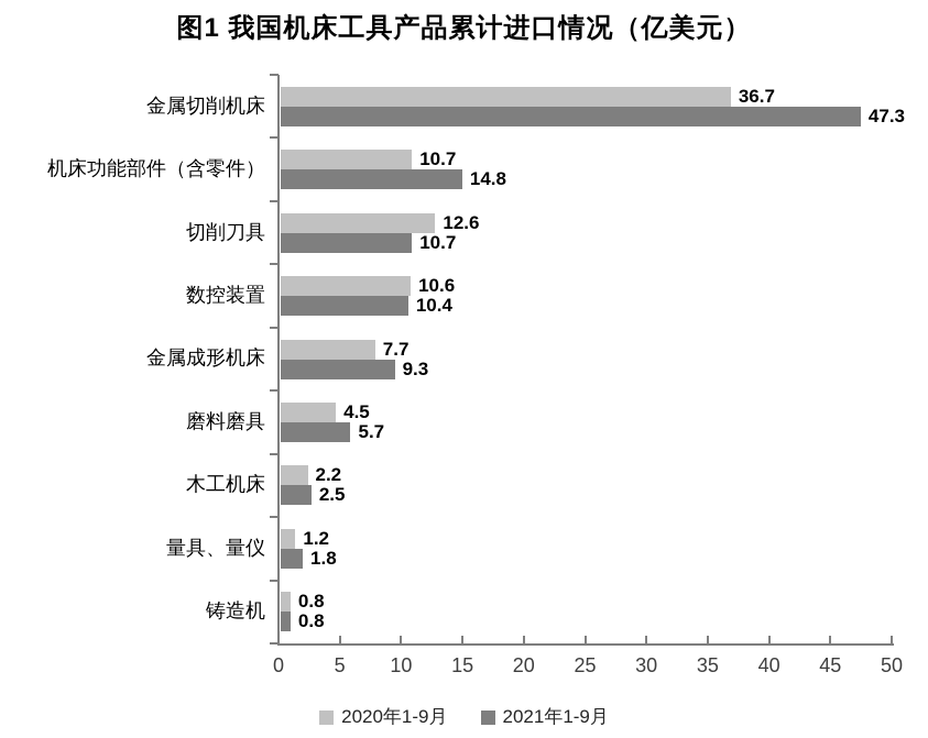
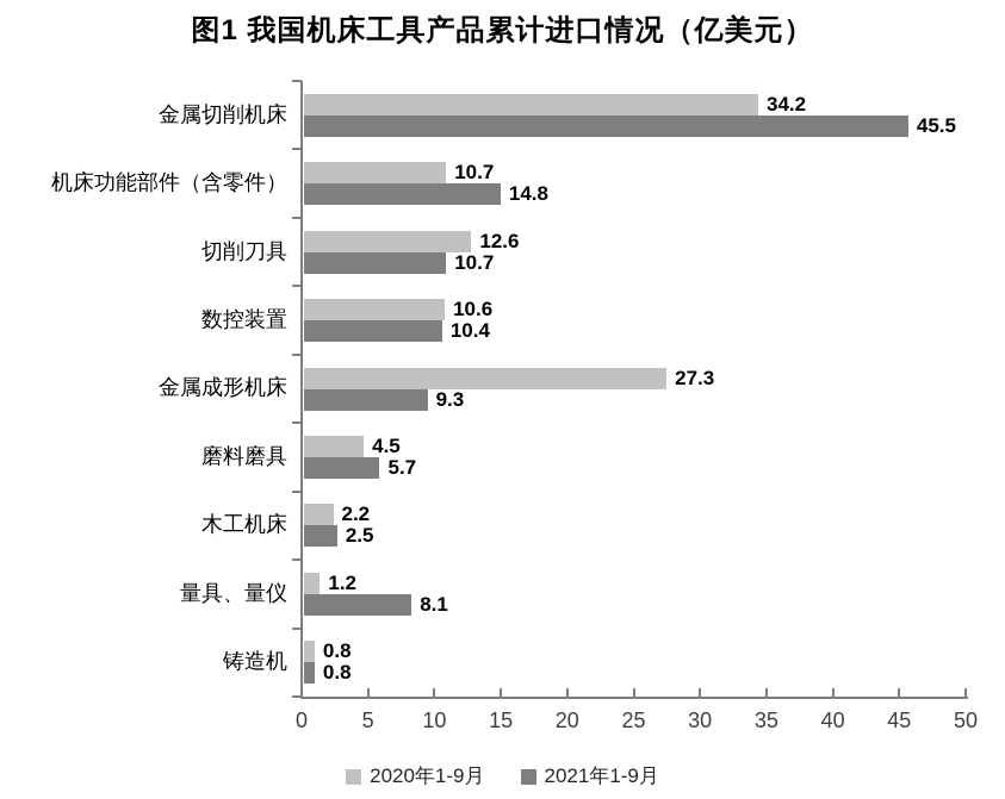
2020年1-9月/金属切削机床: 36.7 -> 34.2
2021年1-9月/金属切削机床: 47.3 -> 45.5
2020年1-9月/金属成形机床: 7.7 -> 27.3
2021年1-9月/量具、量仪: 1.8 -> 8.1
